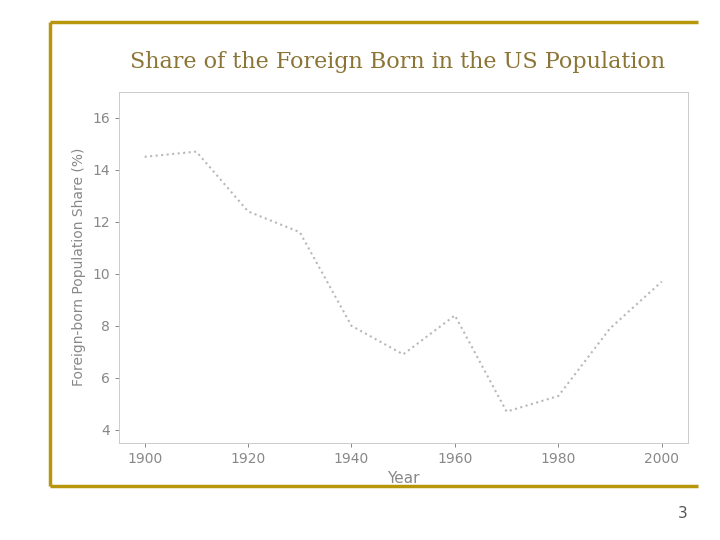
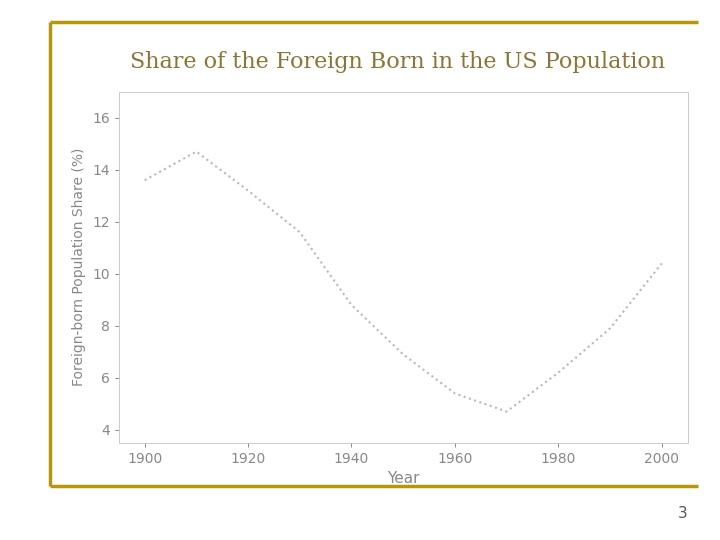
1900: 14.5 -> 13.6
1920: 12.4 -> 13.2
1940: 8.0 -> 8.8
1960: 8.4 -> 5.4
1980: 5.3 -> 6.2
2000: 9.7 -> 10.4
